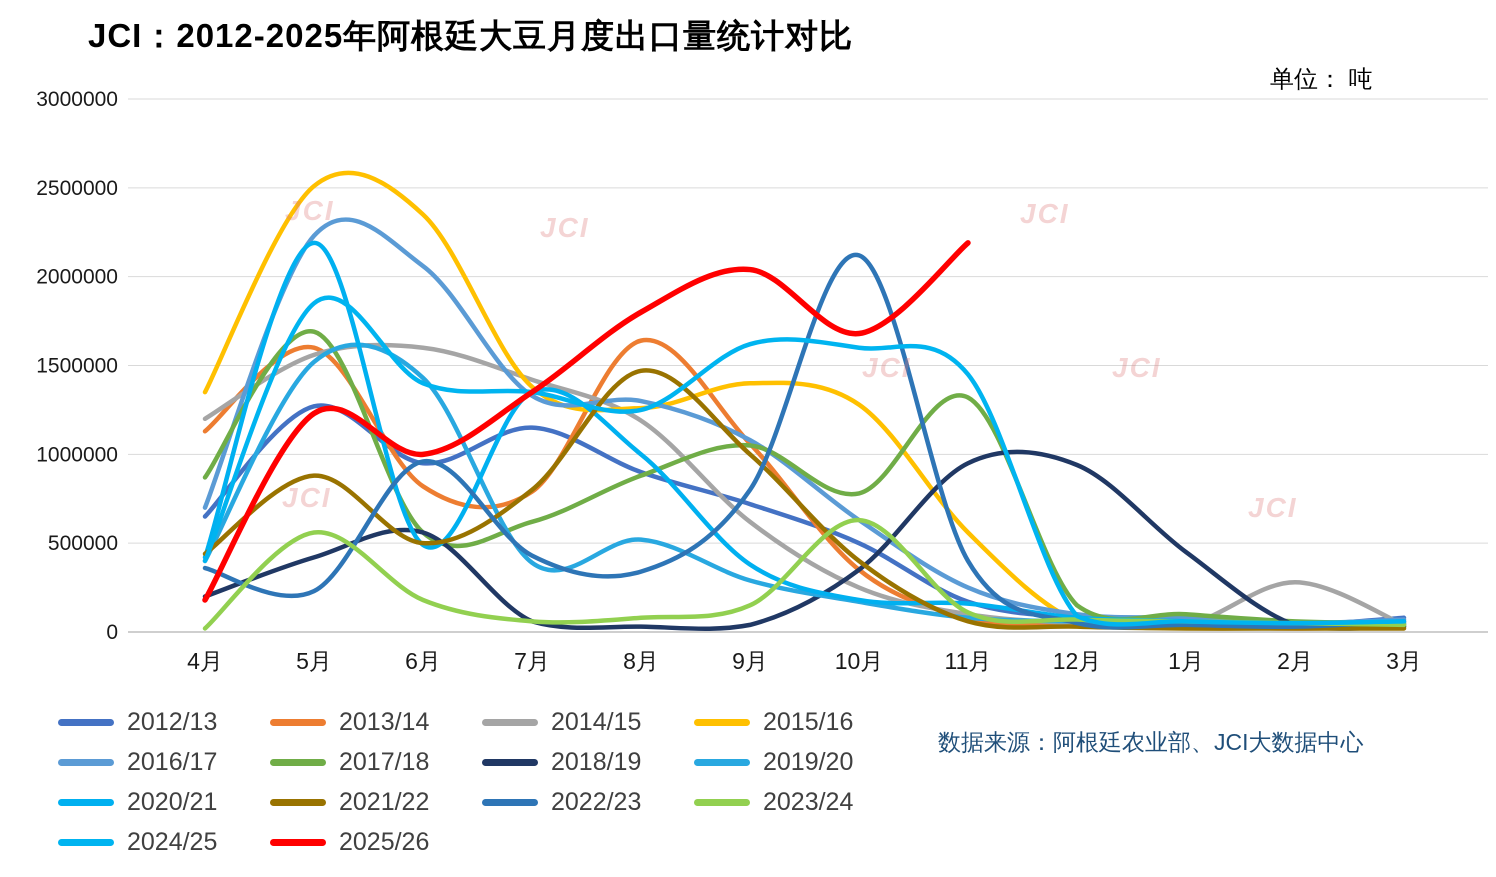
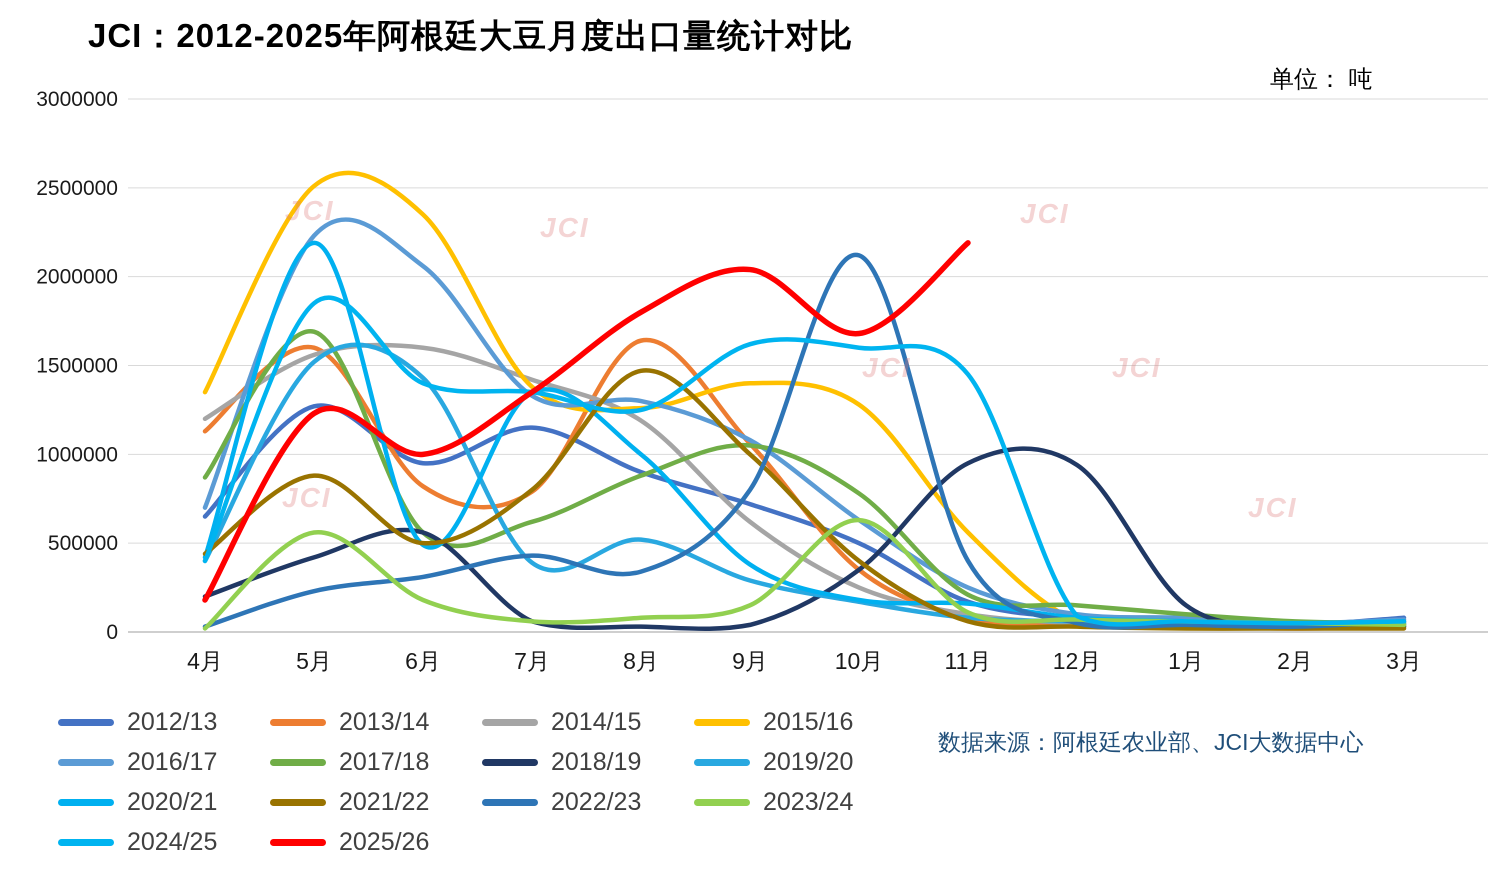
2022/23/4月: 360000 -> 30000
2022/23/6月: 960000 -> 310000
2017/18/11月: 1320000 -> 210000
2018/19/1月: 450000 -> 150000
2014/15/2月: 280000 -> 30000
